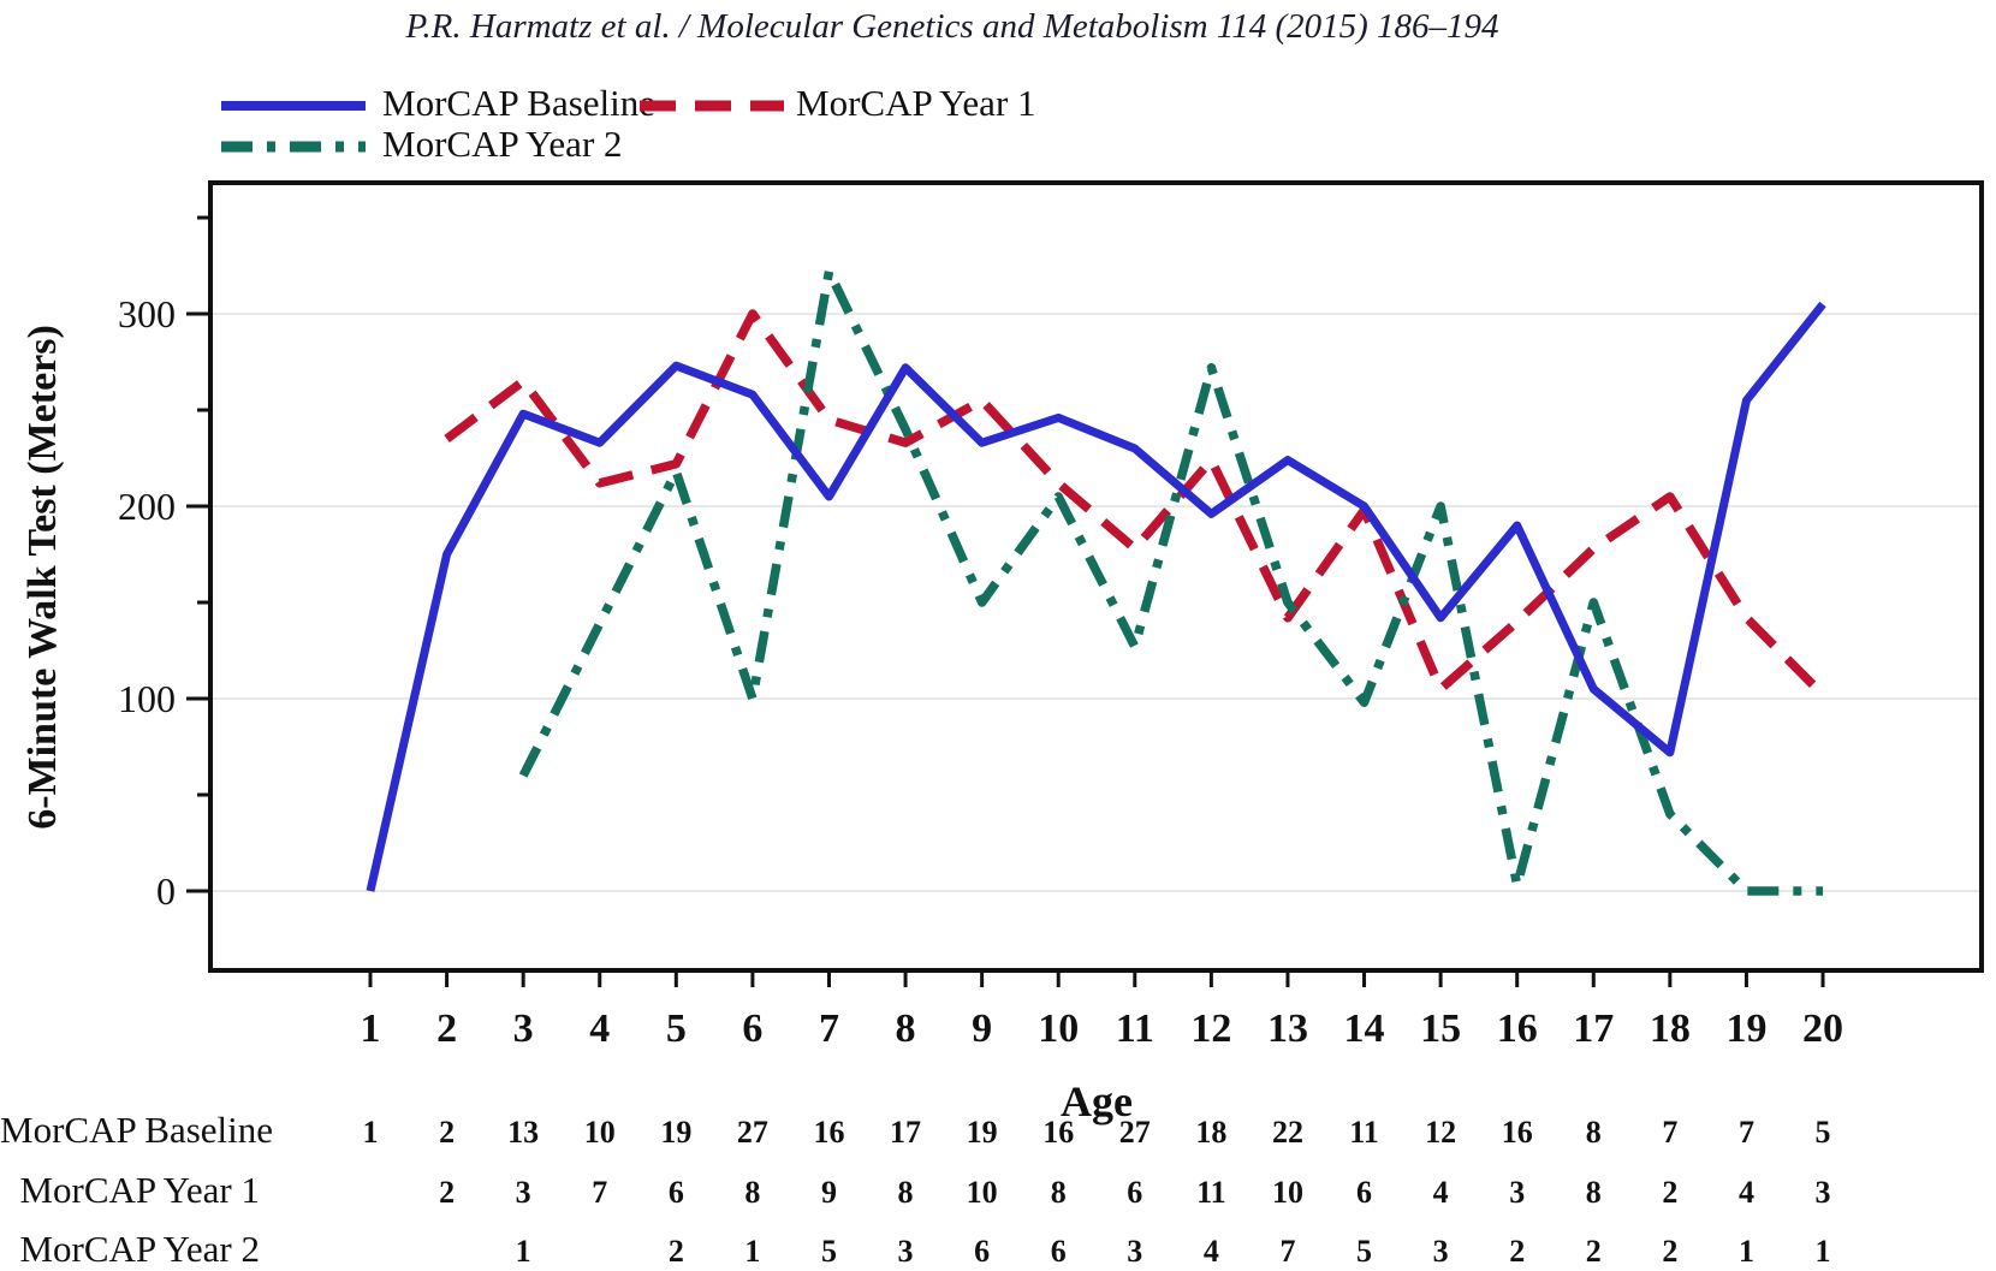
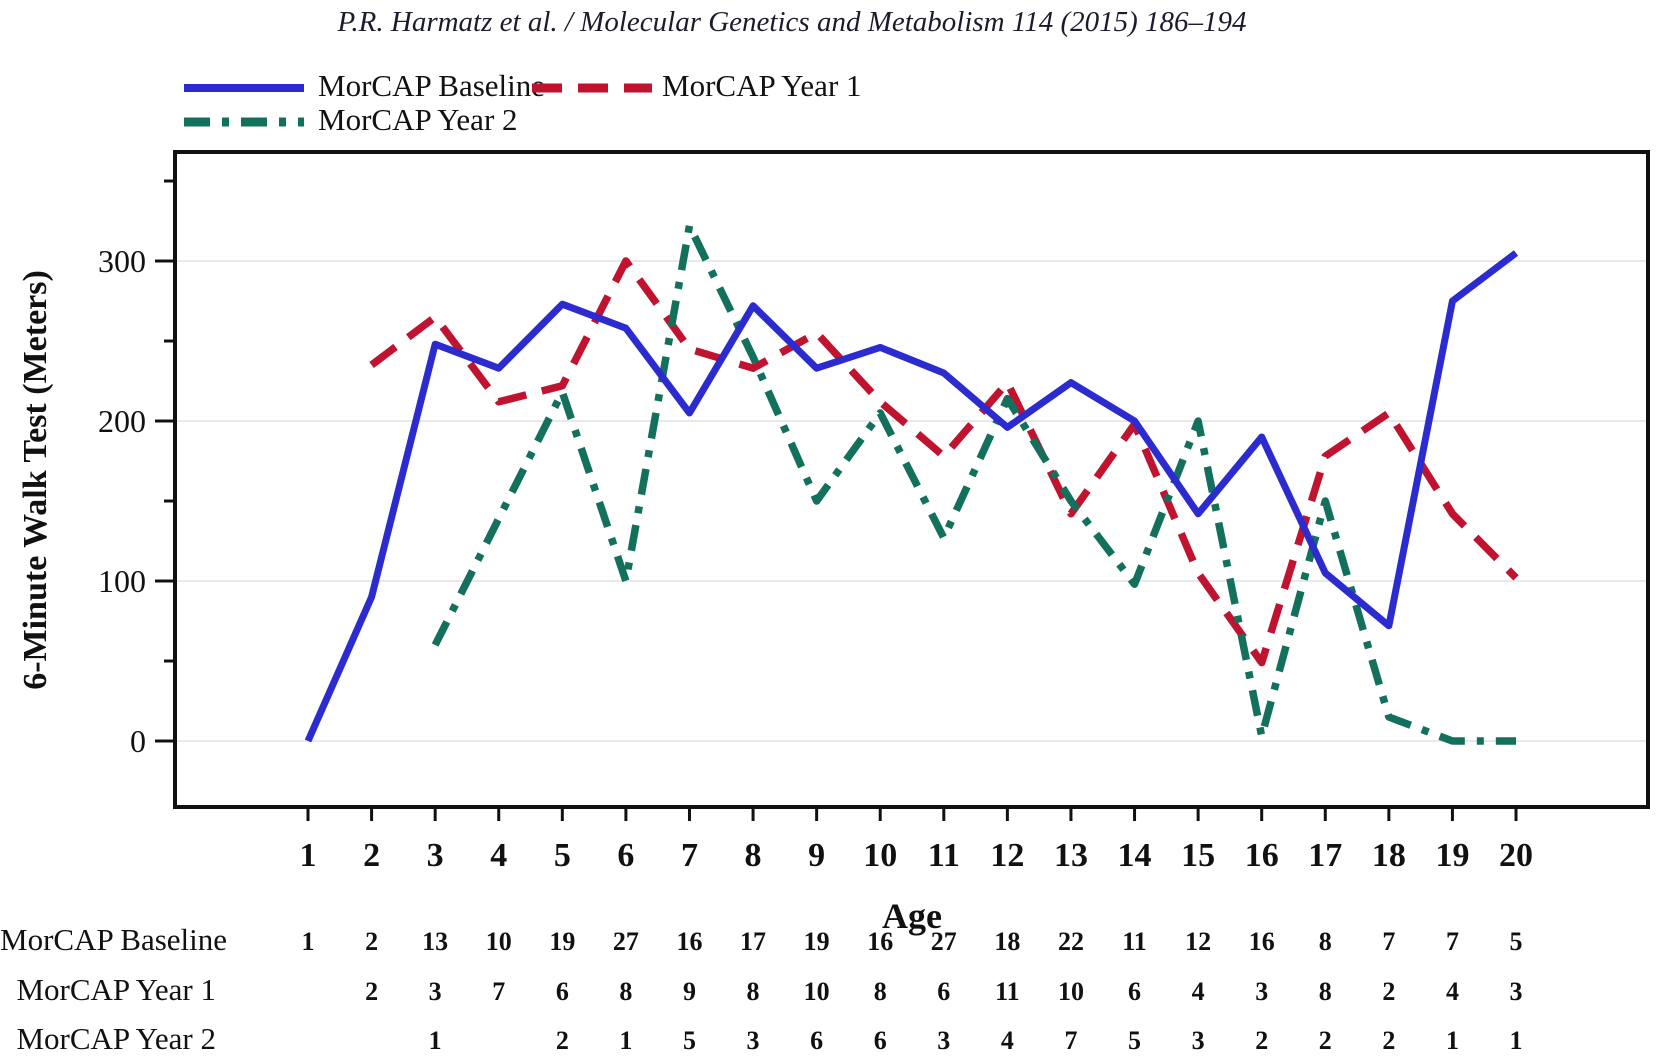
MorCAP Baseline/2: 175 -> 90
MorCAP Year 2/12: 272 -> 214
MorCAP Year 1/16: 140 -> 49
MorCAP Year 2/18: 40 -> 15
MorCAP Baseline/19: 255 -> 275
